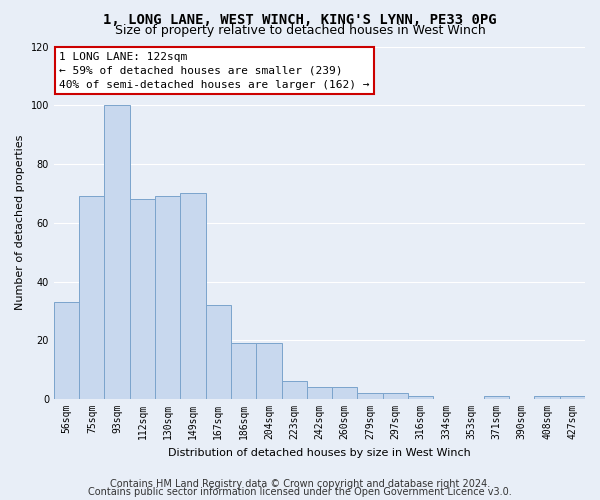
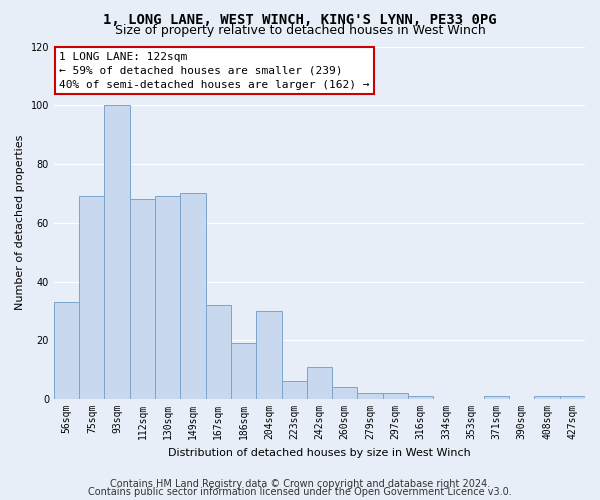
204sqm: 19 -> 30
242sqm: 4 -> 11
